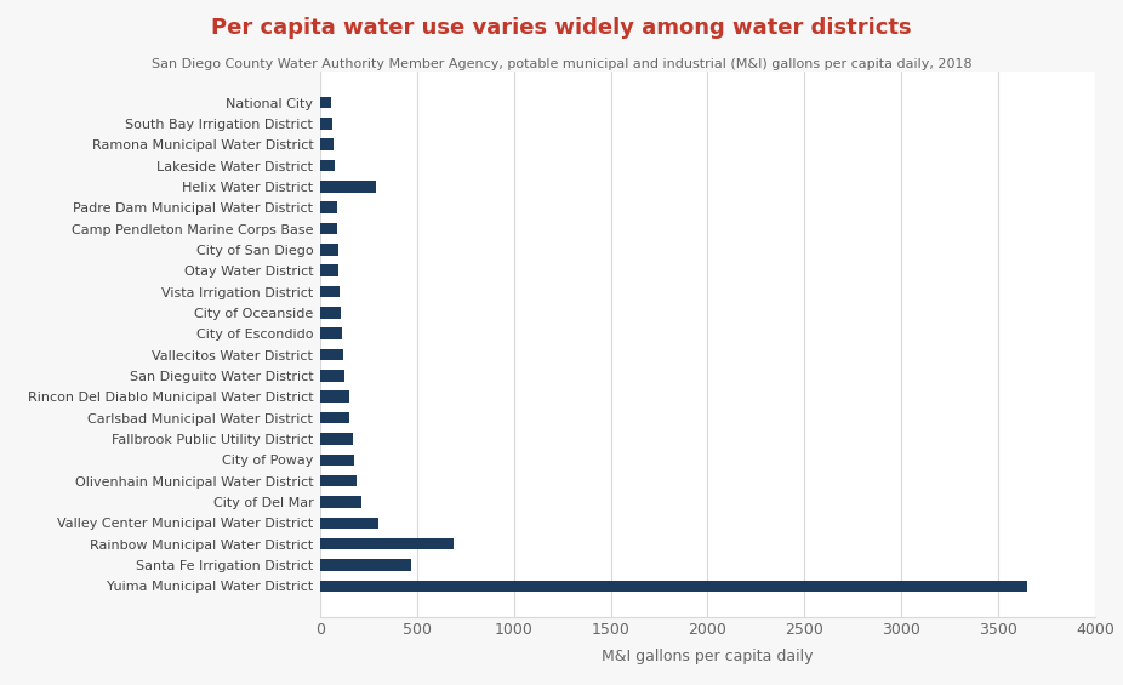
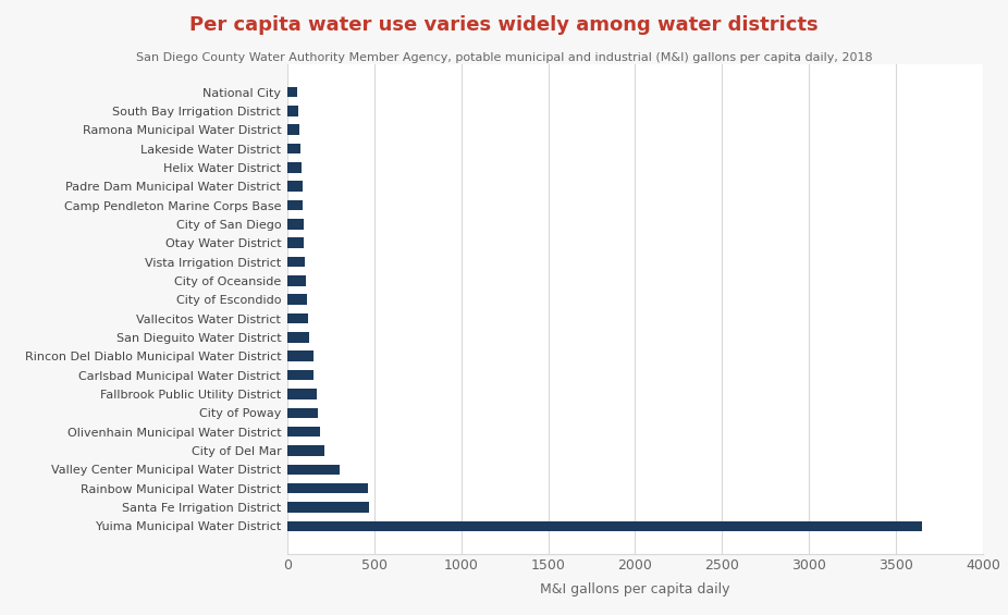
Helix Water District: 290 -> 80
Rainbow Municipal Water District: 690 -> 460
